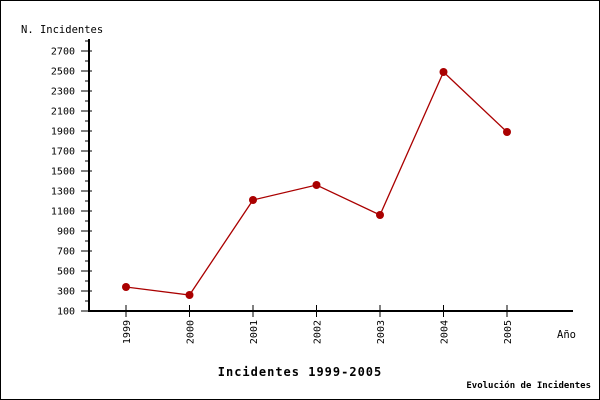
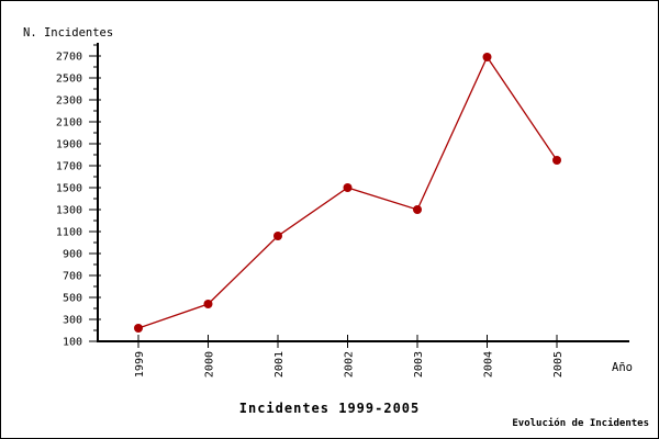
1999: 340 -> 220
2000: 260 -> 440
2001: 1210 -> 1060
2002: 1360 -> 1500
2003: 1060 -> 1300
2004: 2490 -> 2690
2005: 1890 -> 1750
